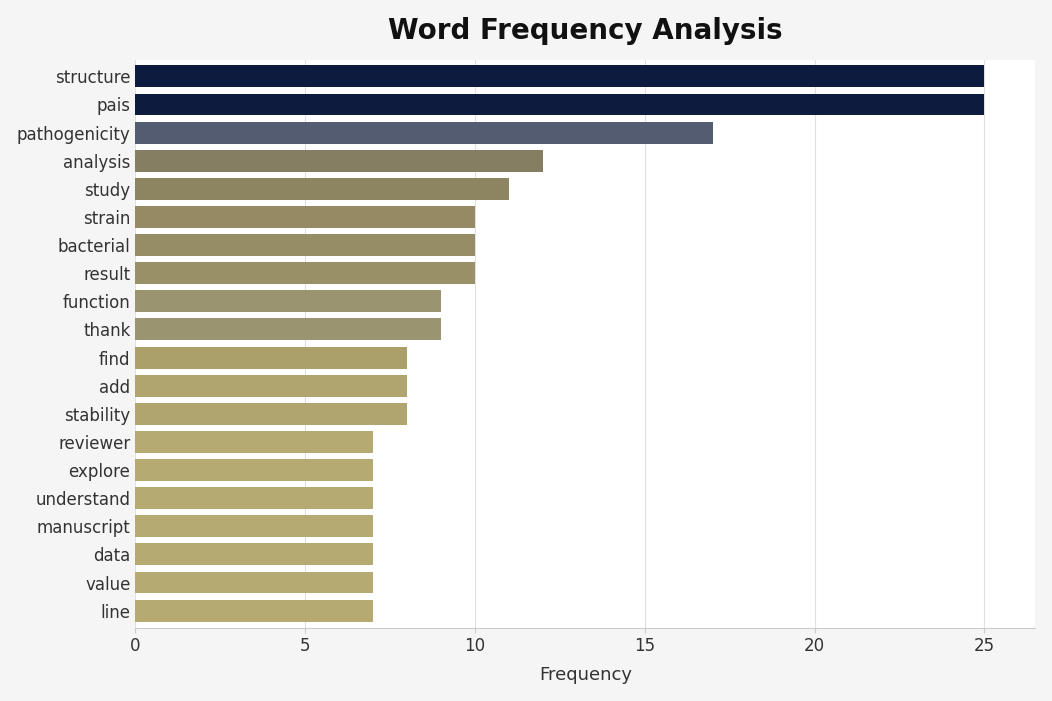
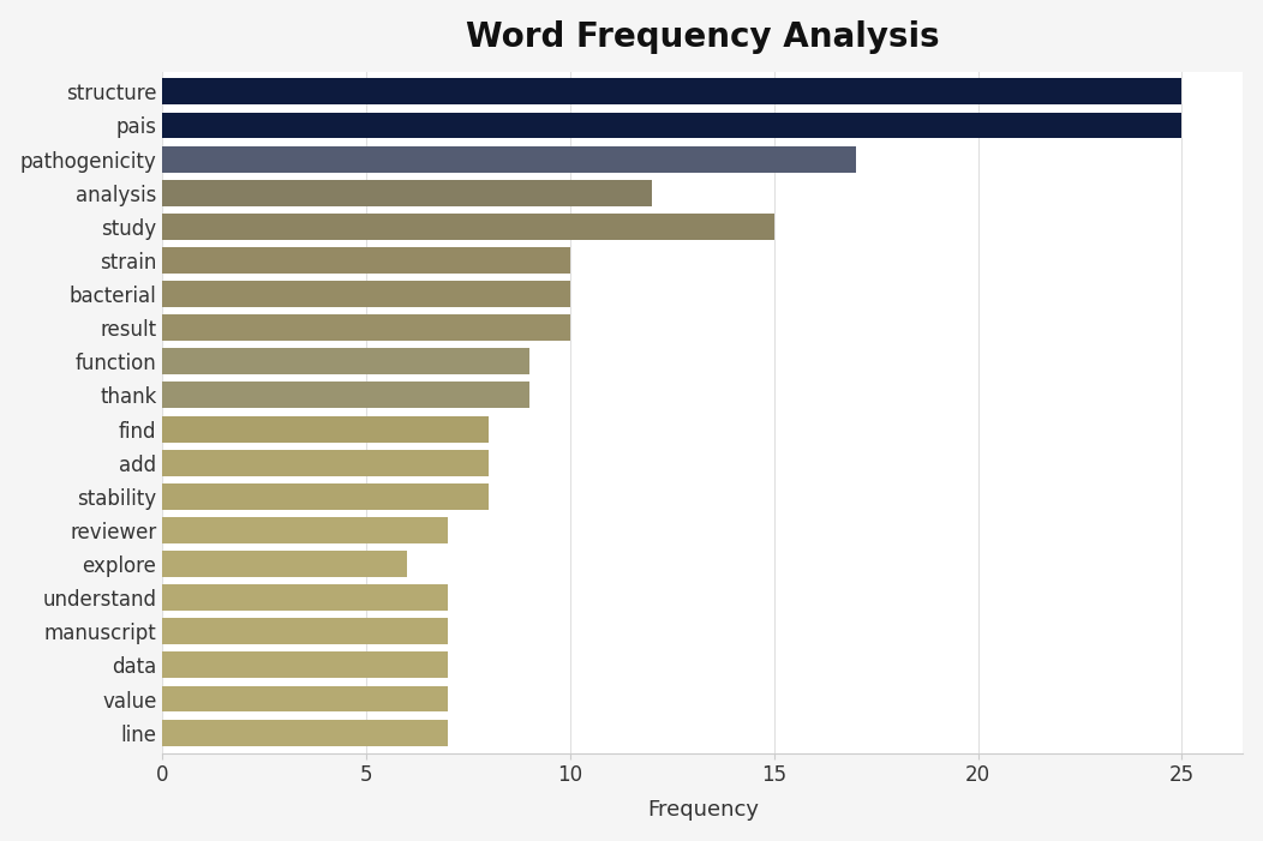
study: 11 -> 15
explore: 7 -> 6
